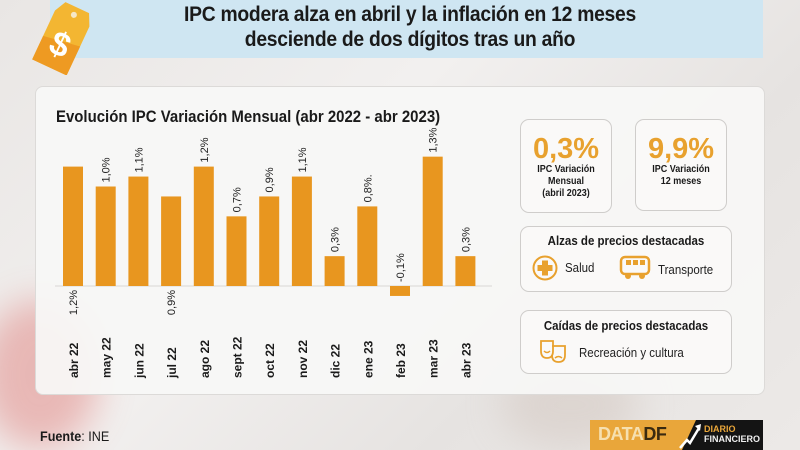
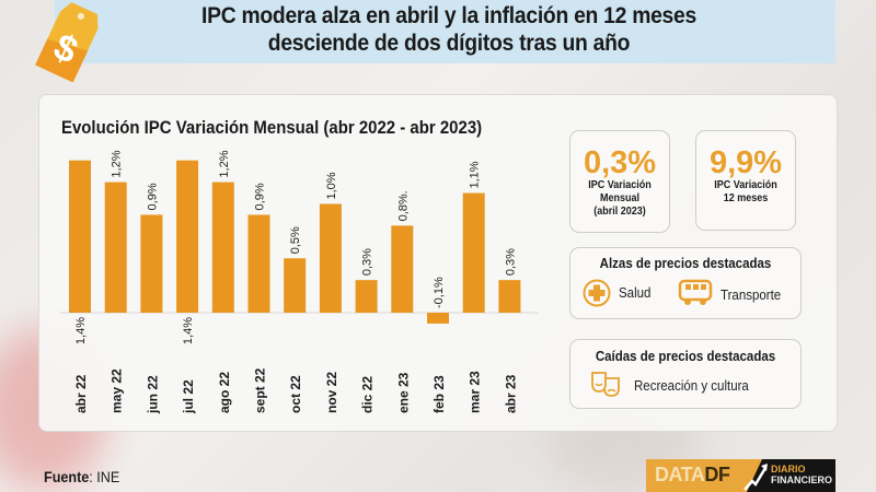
abr 22: 1,2% -> 1,4%
may 22: 1,0% -> 1,2%
jun 22: 1,1% -> 0,9%
jul 22: 0,9% -> 1,4%
sept 22: 0,7% -> 0,9%
oct 22: 0,9% -> 0,5%
nov 22: 1,1% -> 1,0%
mar 23: 1,3% -> 1,1%
